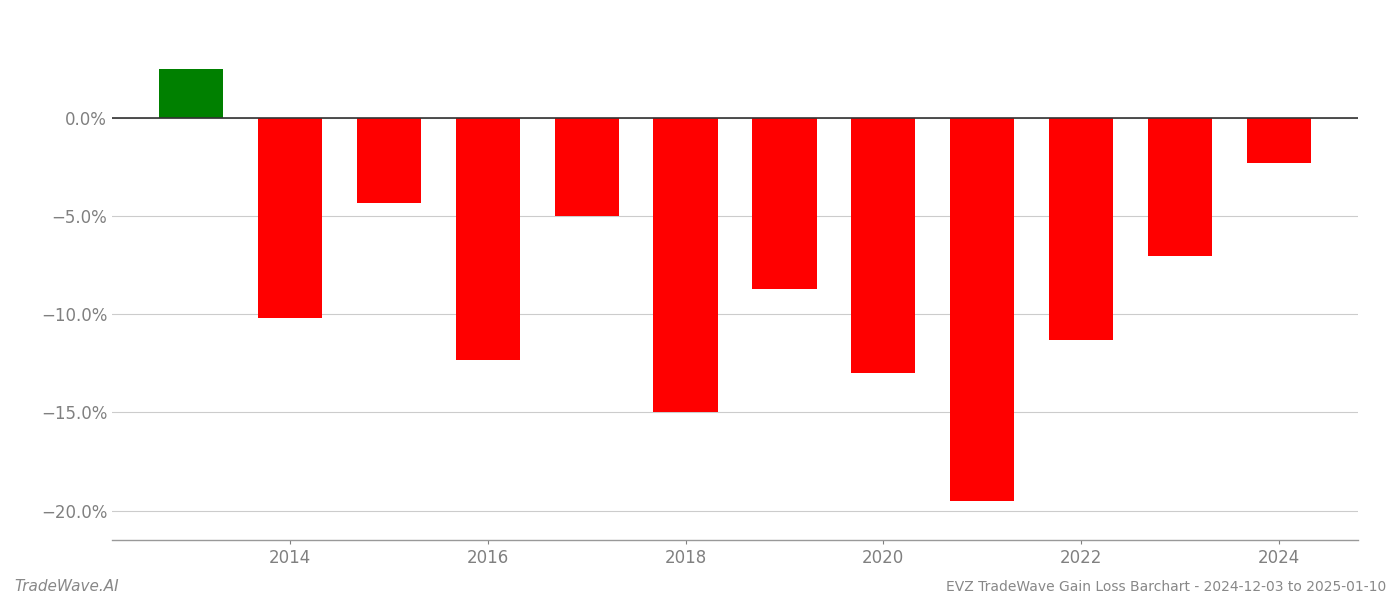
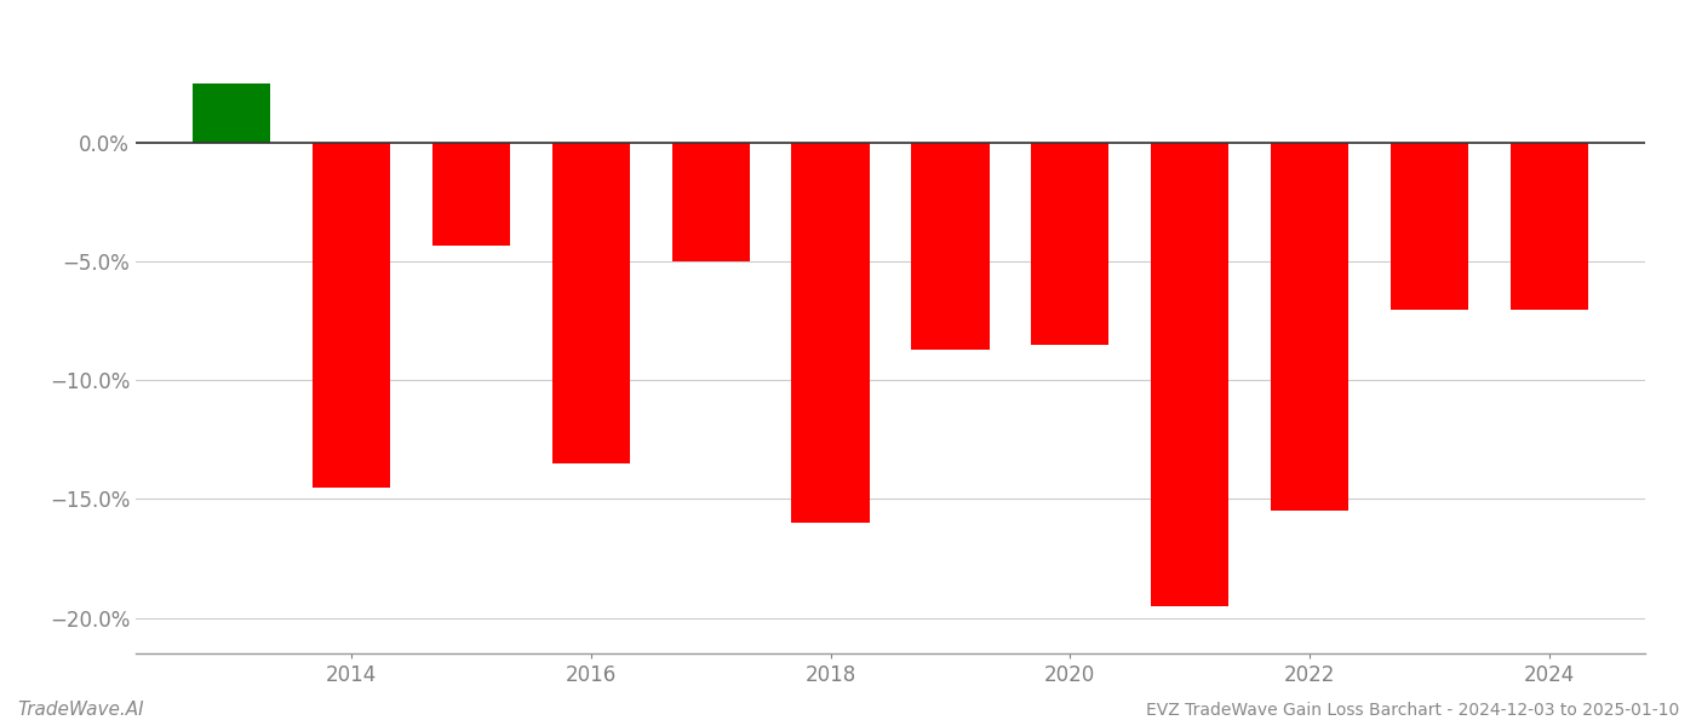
2014: -10.2% -> -14.5%
2016: -12.3% -> -13.5%
2018: -15.0% -> -16.0%
2020: -13.0% -> -8.5%
2022: -11.3% -> -15.5%
2024: -2.3% -> -7.0%
